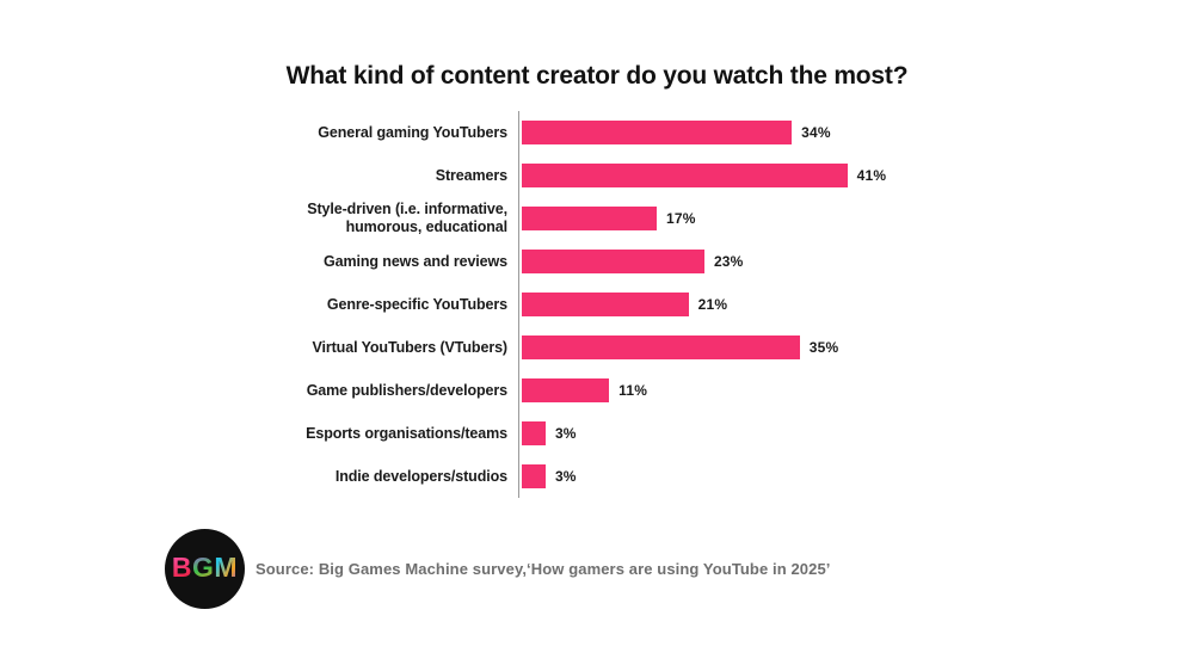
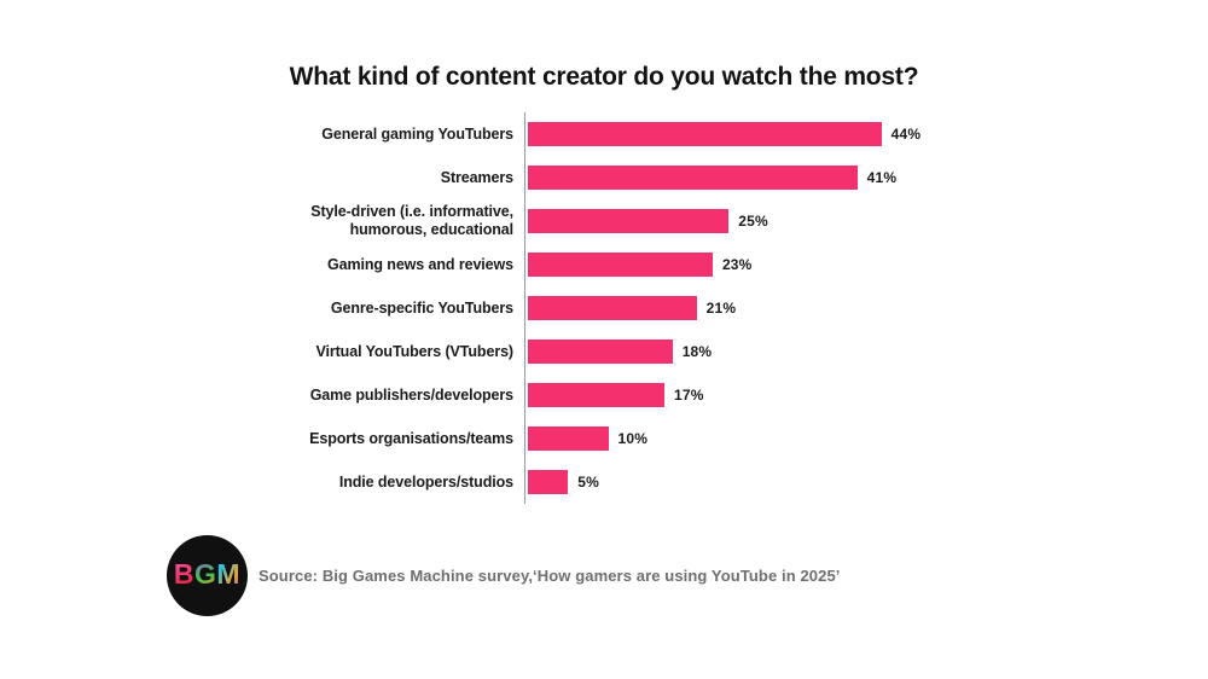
General gaming YouTubers: 34% -> 44%
Style-driven (i.e. informative, humorous, educational: 17% -> 25%
Virtual YouTubers (VTubers): 35% -> 18%
Game publishers/developers: 11% -> 17%
Esports organisations/teams: 3% -> 10%
Indie developers/studios: 3% -> 5%
